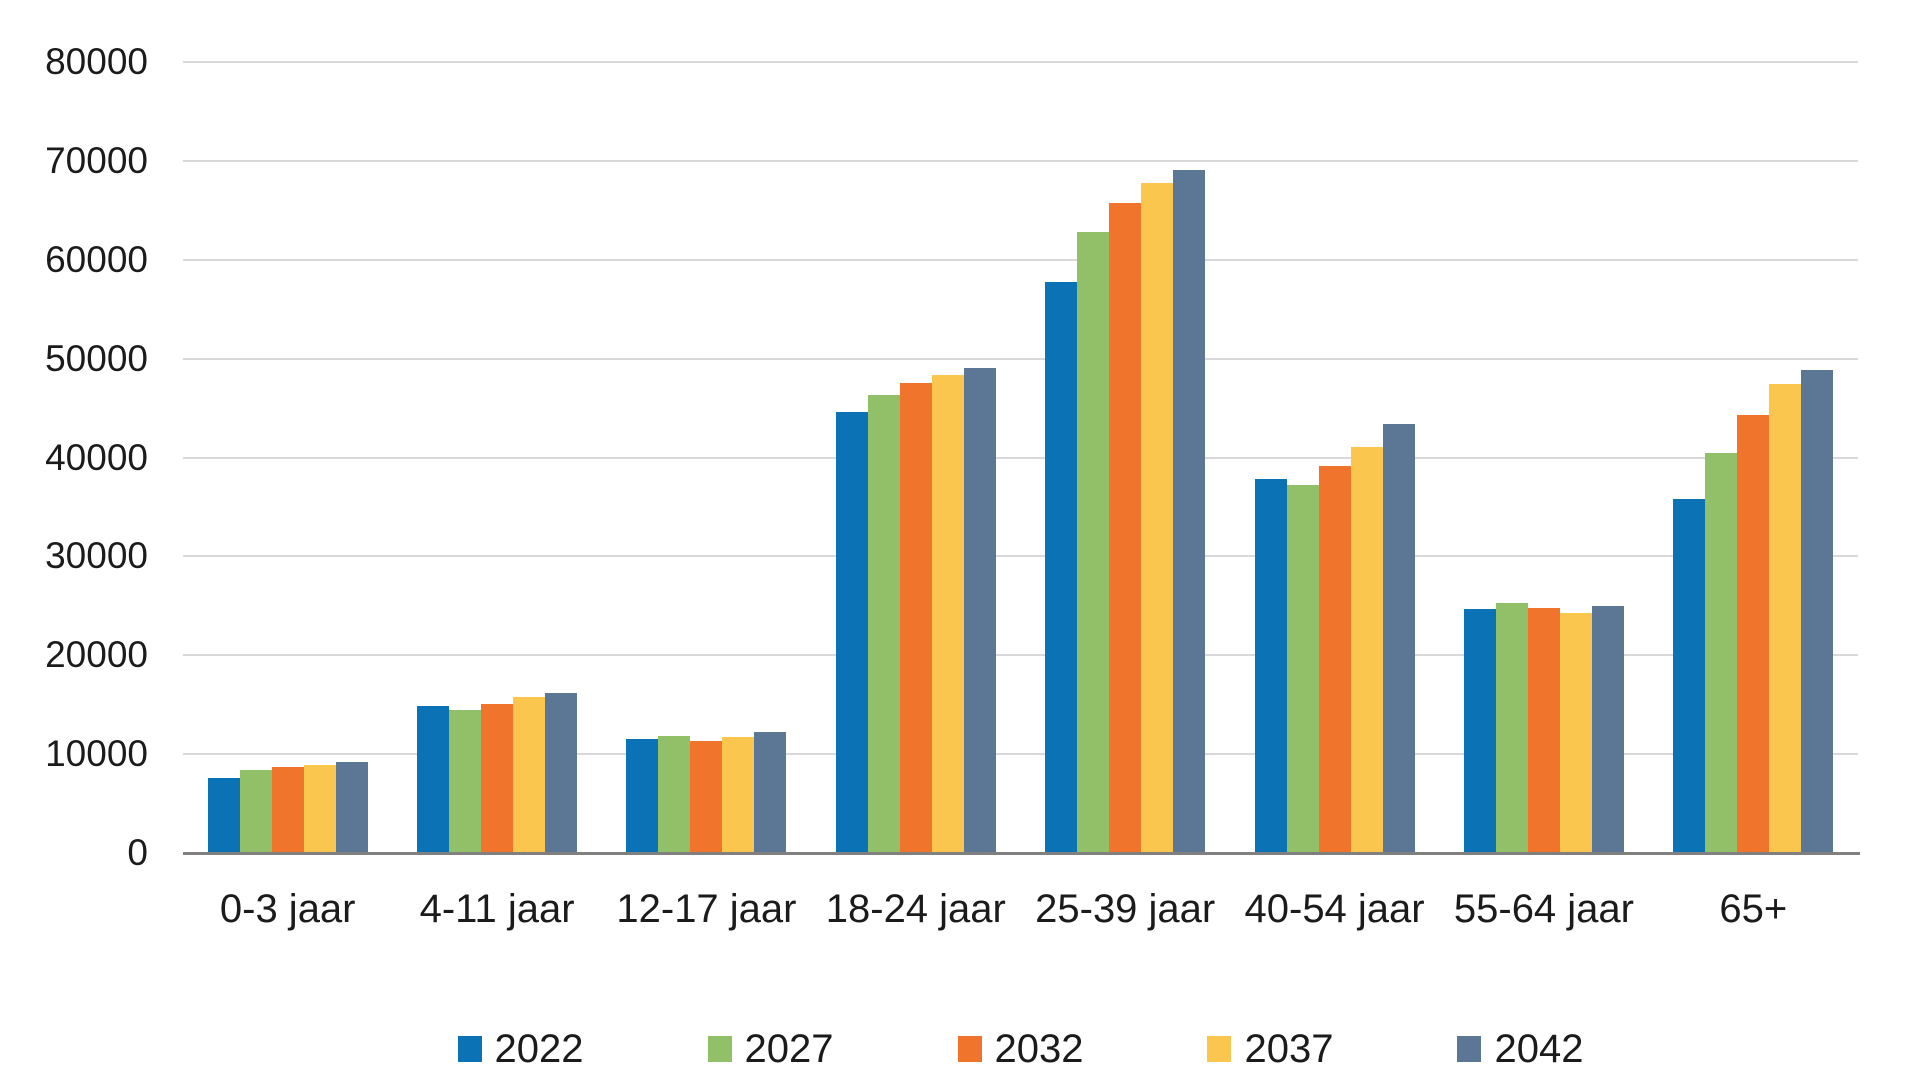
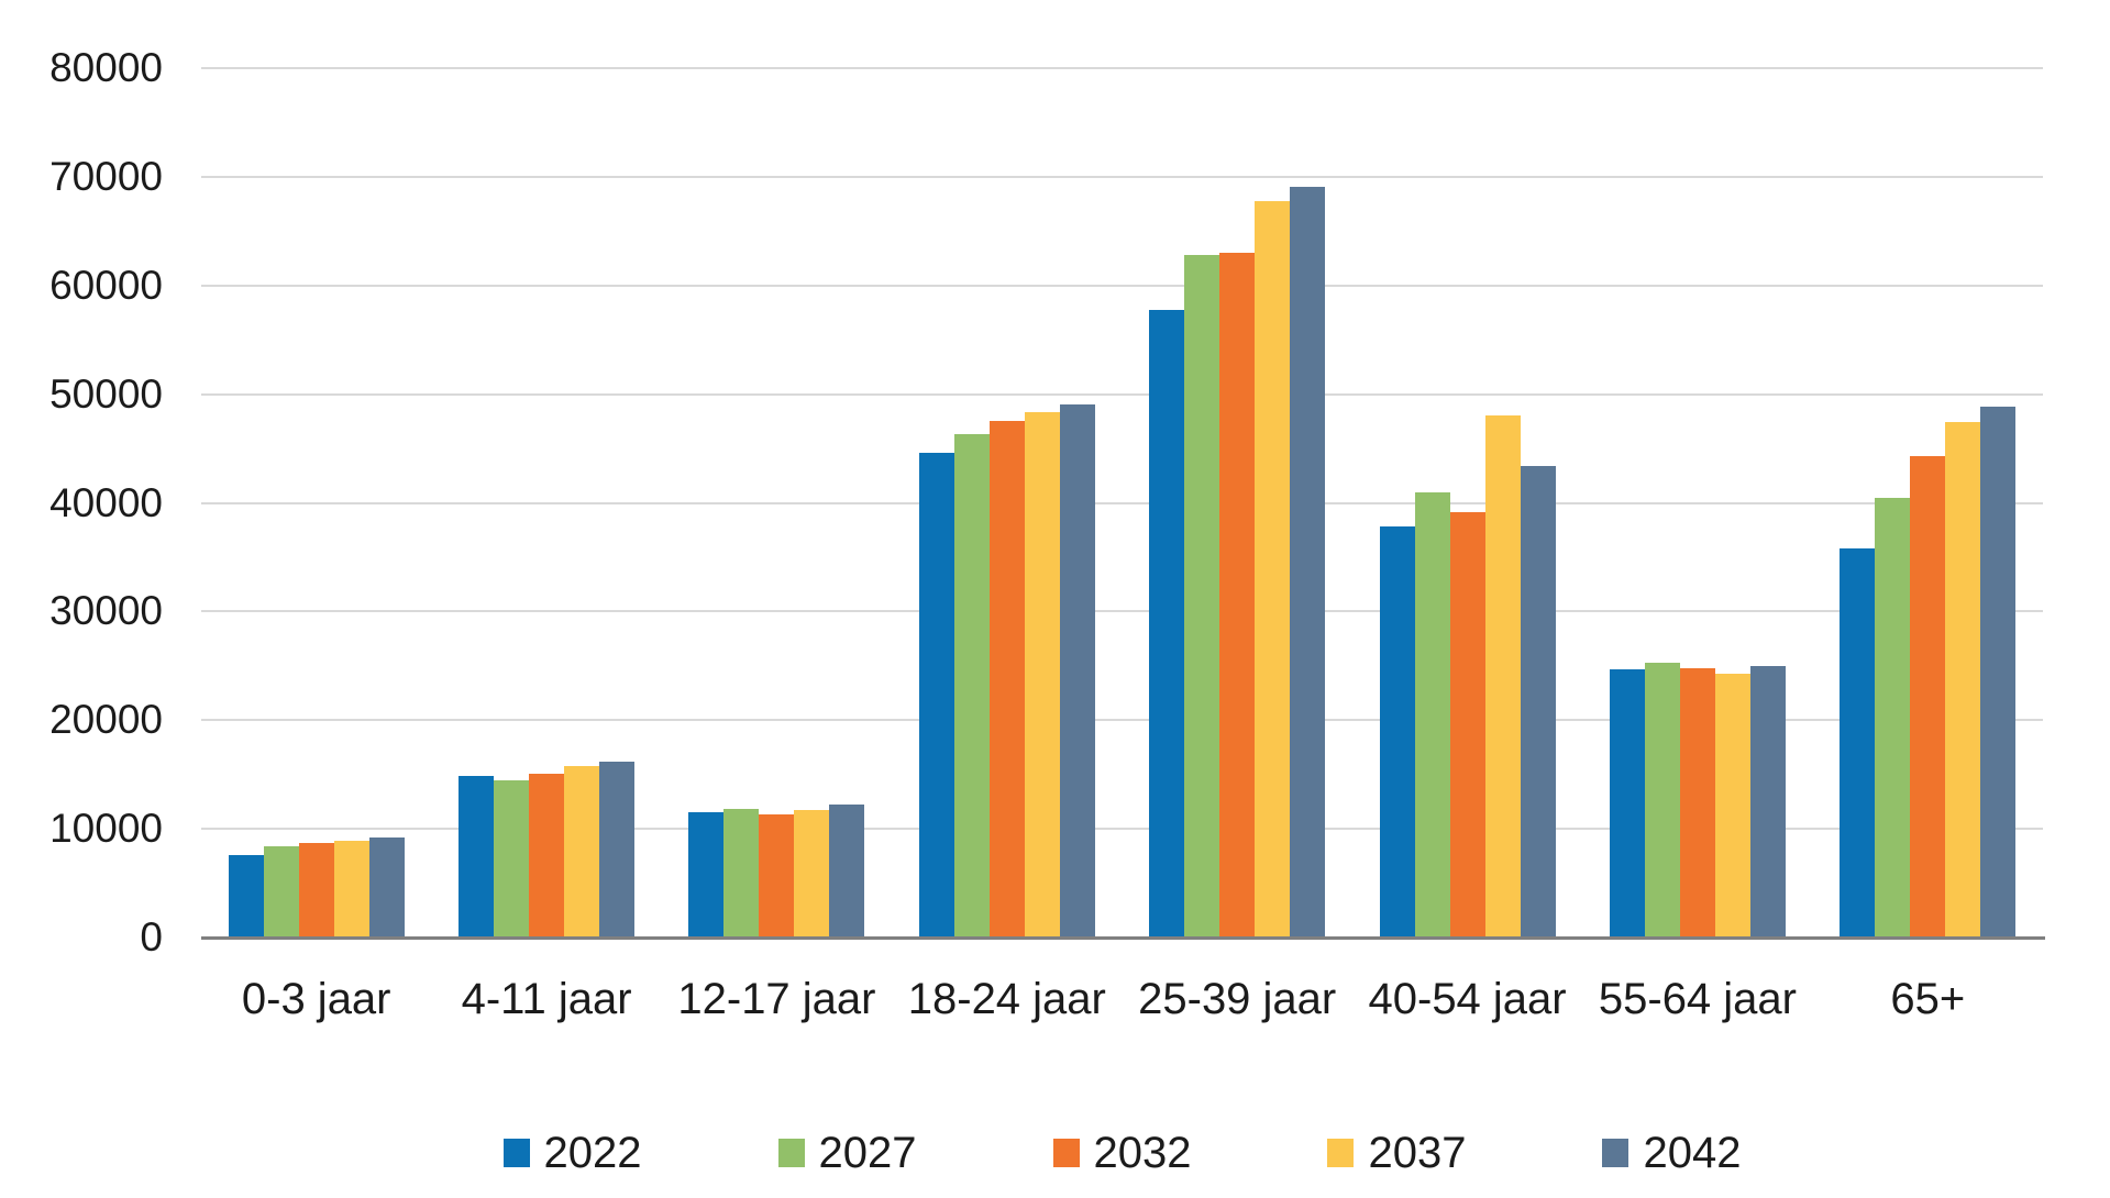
2032/25-39 jaar: 66000 -> 63000
2027/40-54 jaar: 37000 -> 41000
2037/40-54 jaar: 41000 -> 48000
